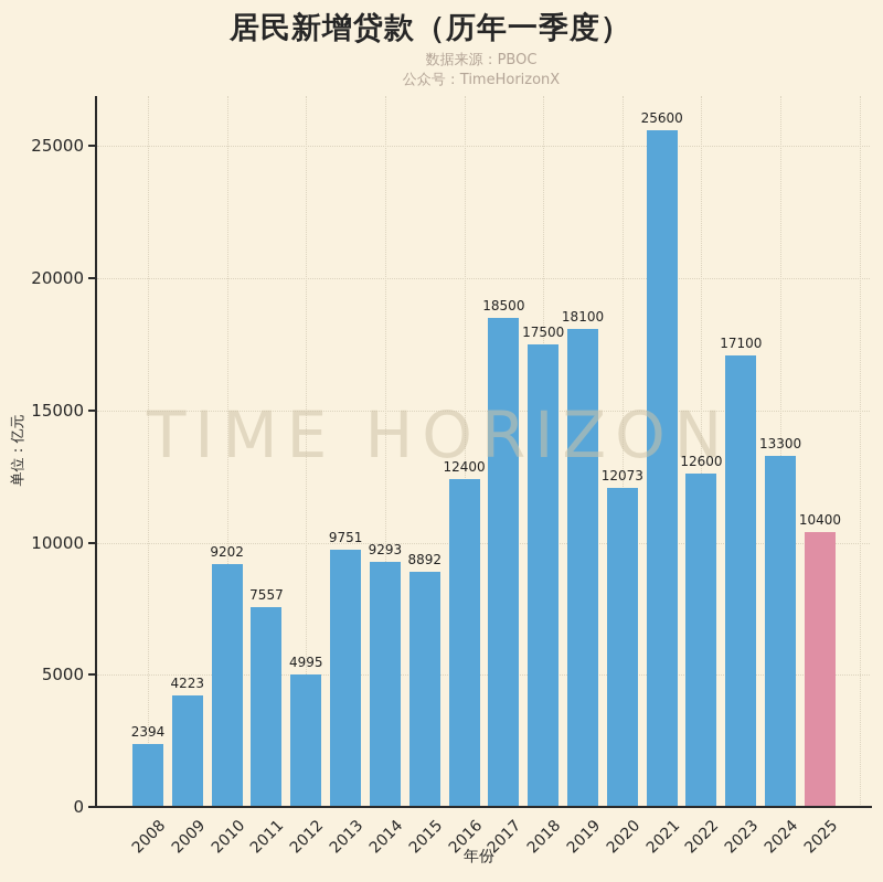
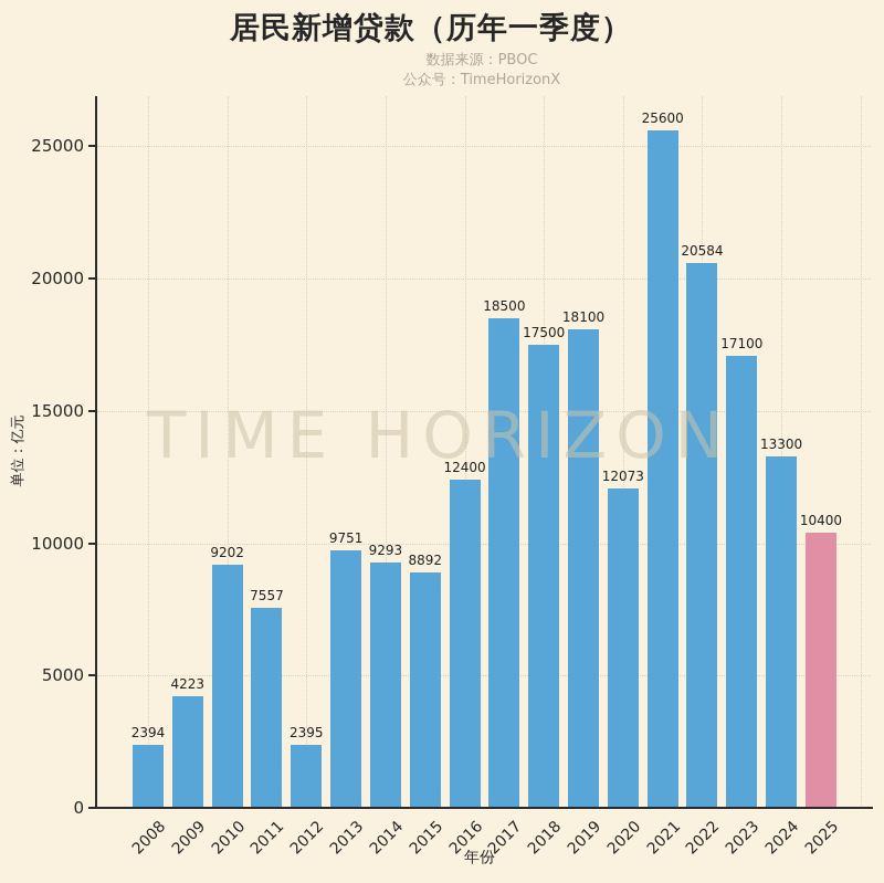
2012: 4995 -> 2395
2022: 12600 -> 20584
